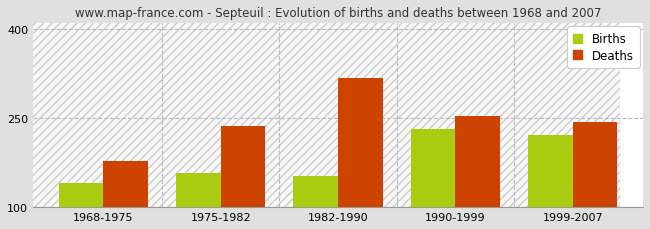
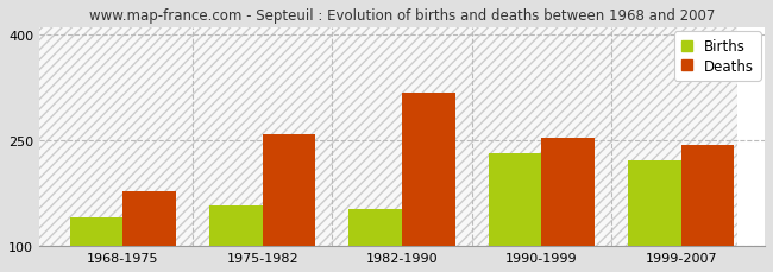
Deaths/1975-1982: 236 -> 258
